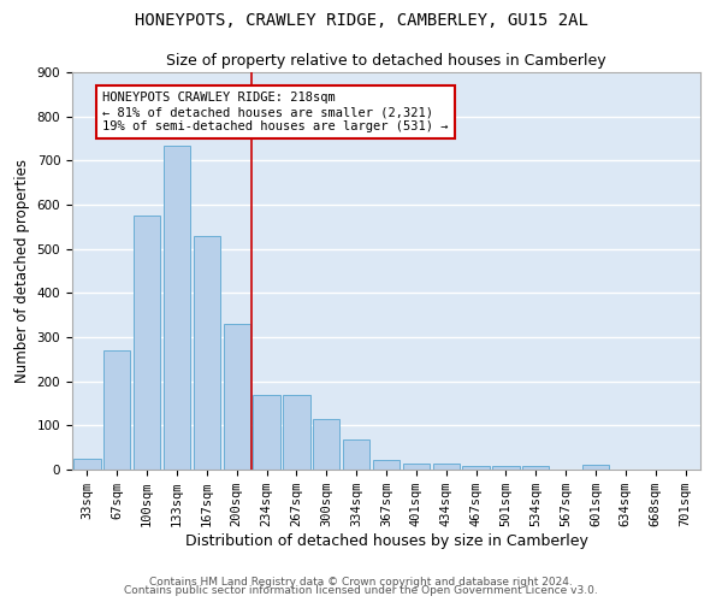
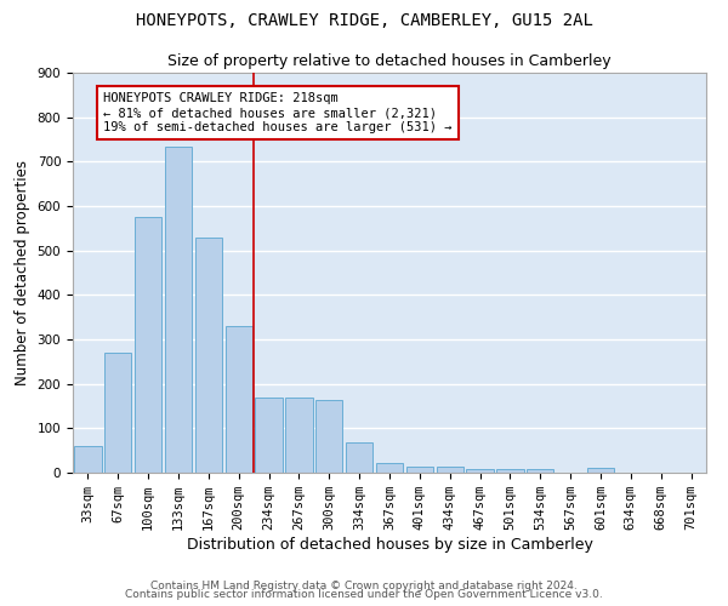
33sqm: 25 -> 60
300sqm: 115 -> 165
